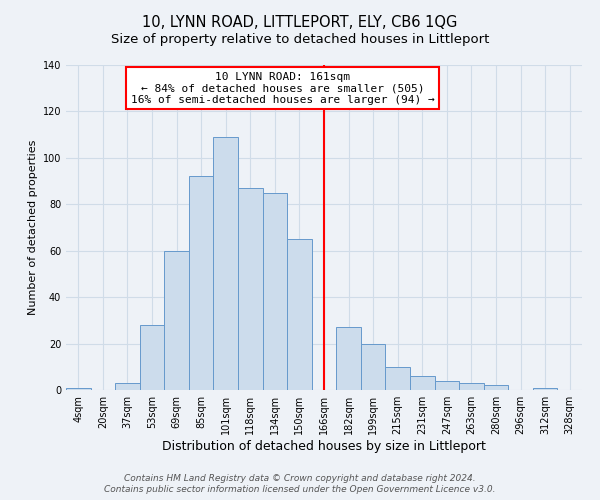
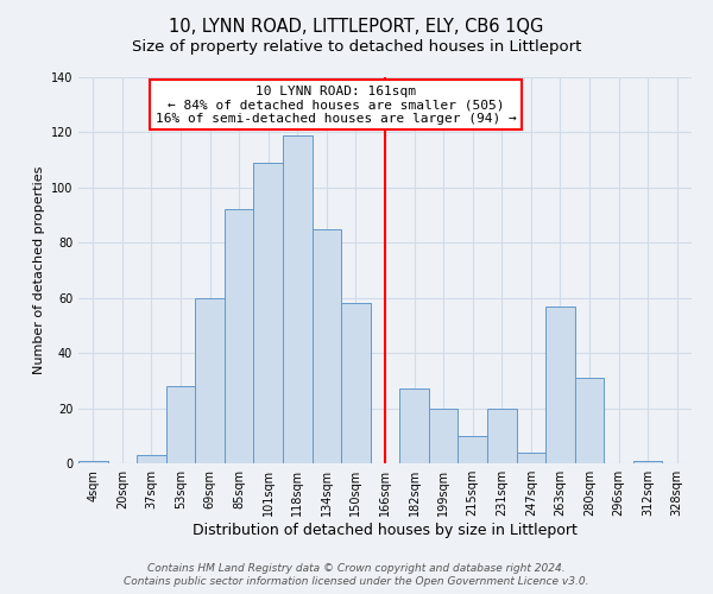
118sqm: 87 -> 119
150sqm: 65 -> 58
231sqm: 6 -> 20
263sqm: 3 -> 57
280sqm: 2 -> 31
